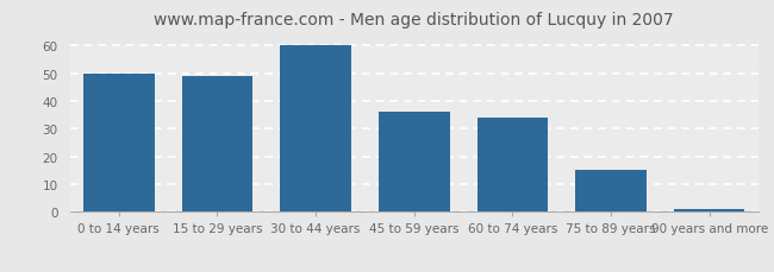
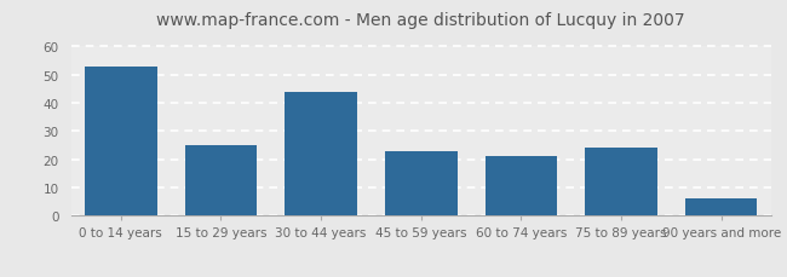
0 to 14 years: 50 -> 53
15 to 29 years: 49 -> 25
30 to 44 years: 60 -> 44
45 to 59 years: 36 -> 23
60 to 74 years: 34 -> 21
75 to 89 years: 15 -> 24
90 years and more: 1 -> 6
